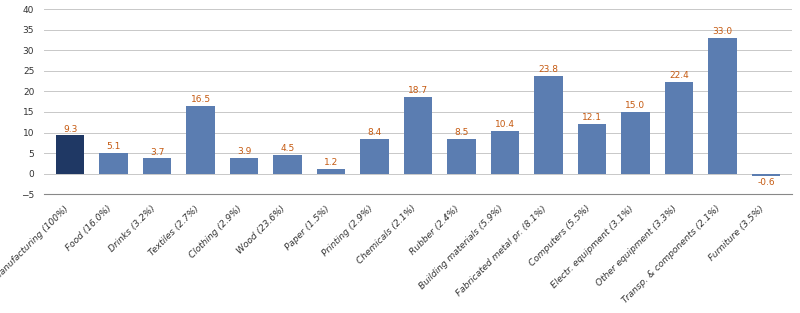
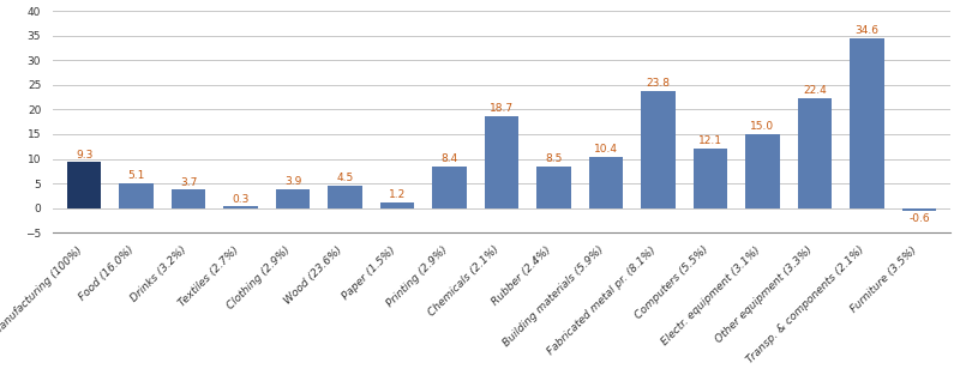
Textiles (2.7%): 16.5 -> 0.3
Transp. & components (2.1%): 33.0 -> 34.6
